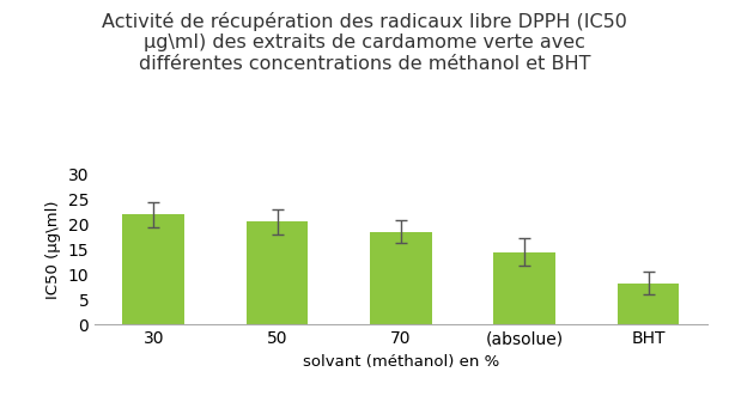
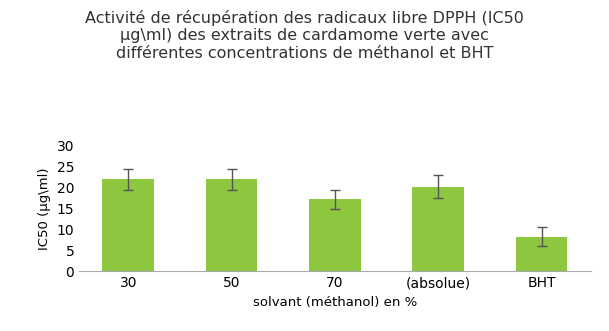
50: 20.5 -> 22.0
70: 18.5 -> 17.2
(absolue): 14.5 -> 20.2
